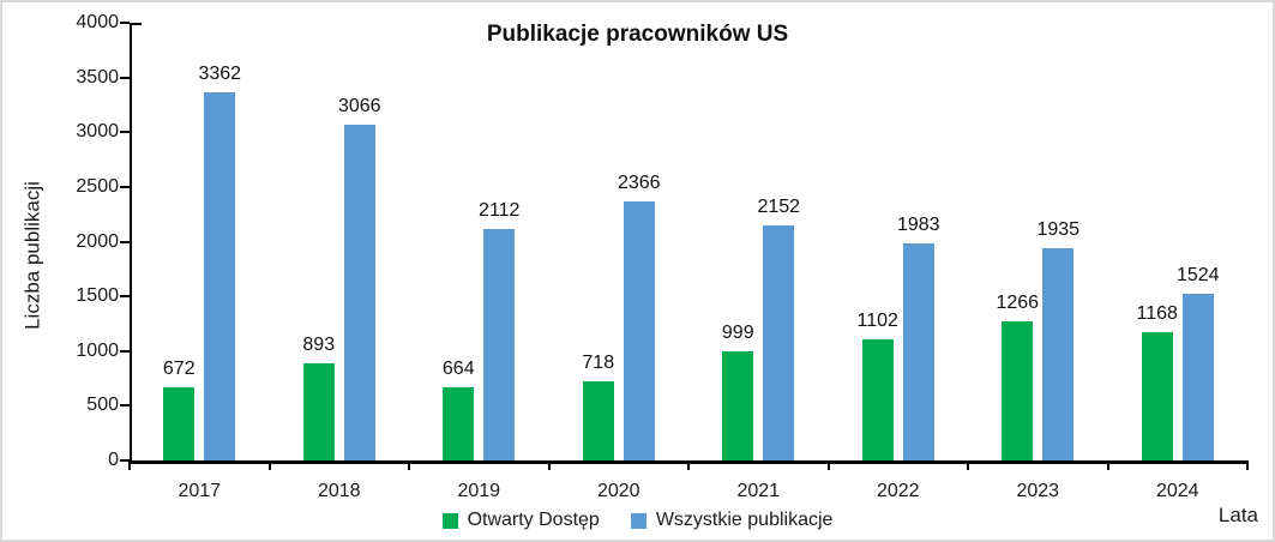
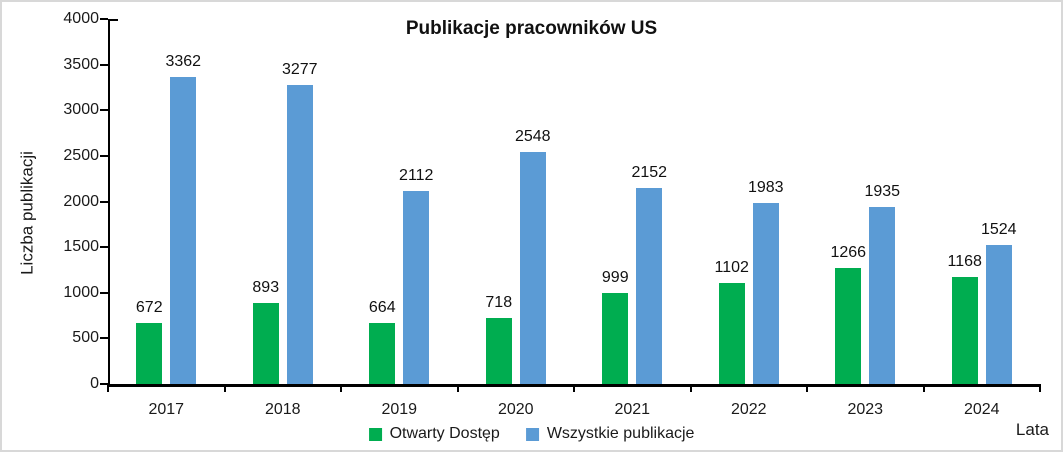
Wszystkie publikacje/2018: 3066 -> 3277
Wszystkie publikacje/2020: 2366 -> 2548
